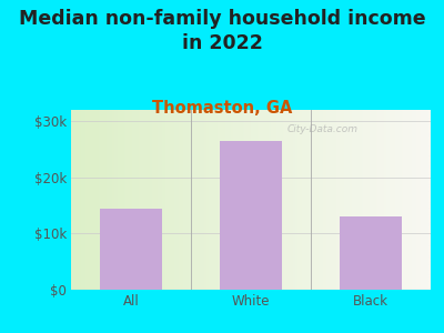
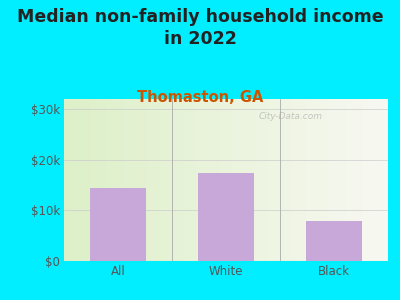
White: $26.5k -> $17.4k
Black: $13.0k -> $8.0k
